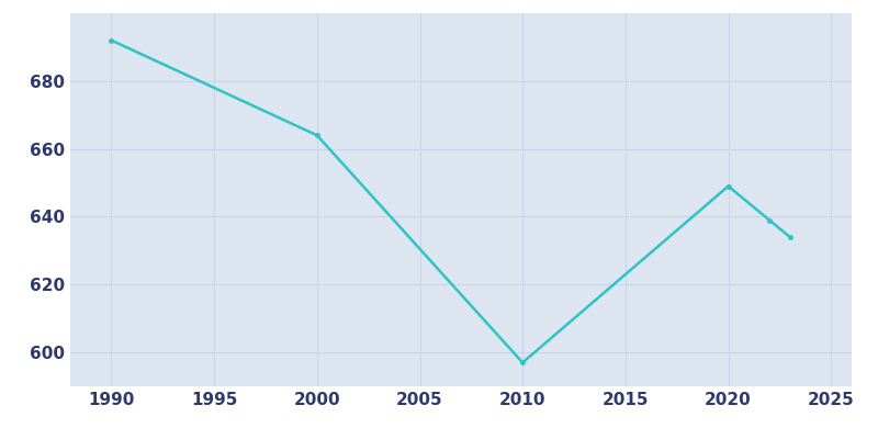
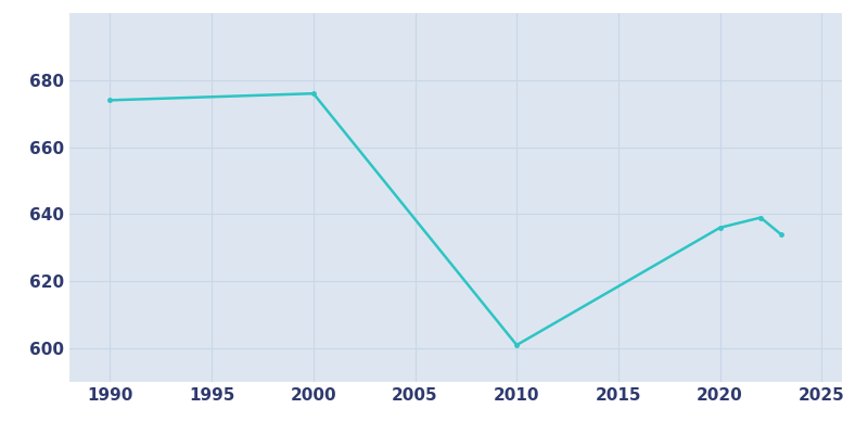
1990: 692 -> 674
2000: 664 -> 676
2010: 597 -> 601
2020: 649 -> 636
